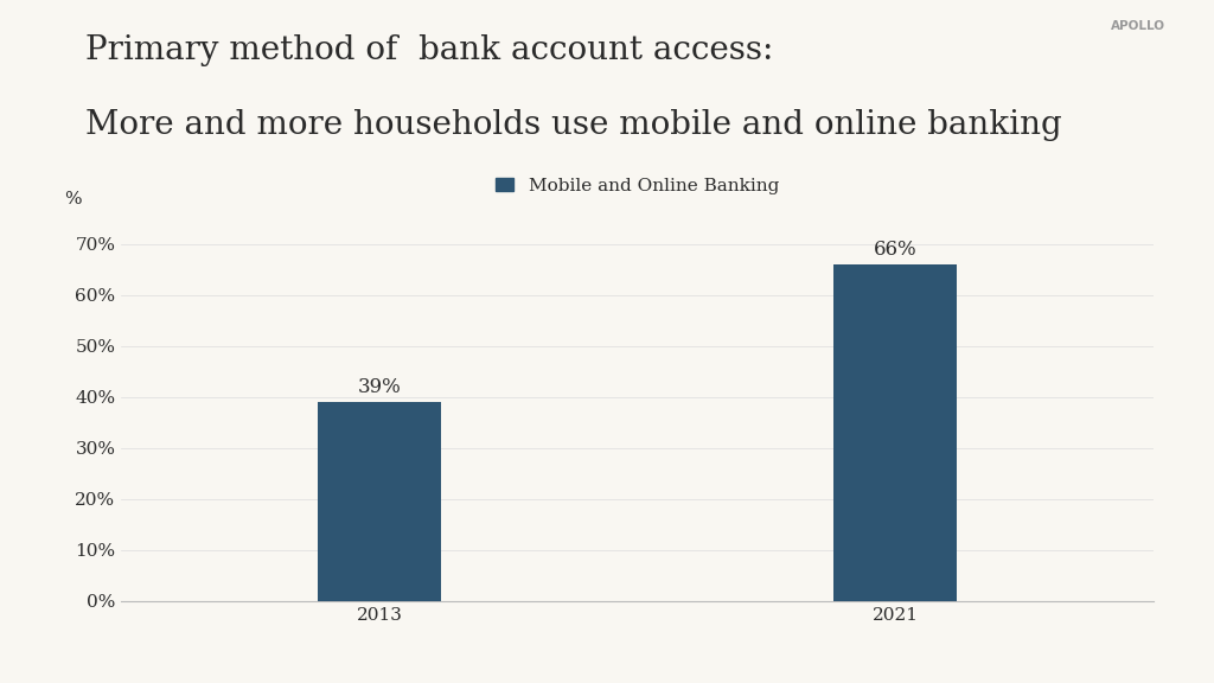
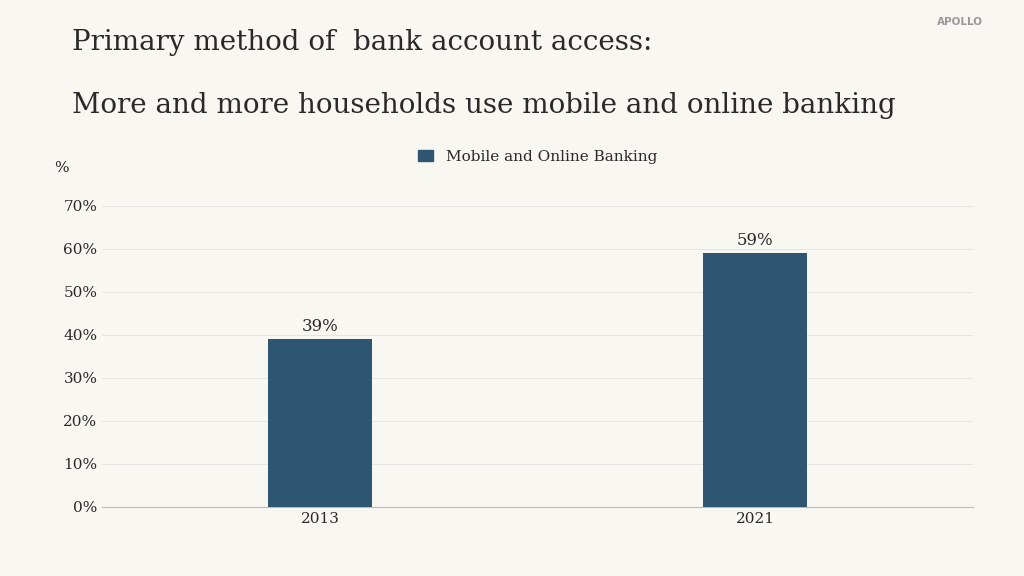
2021: 66% -> 59%
